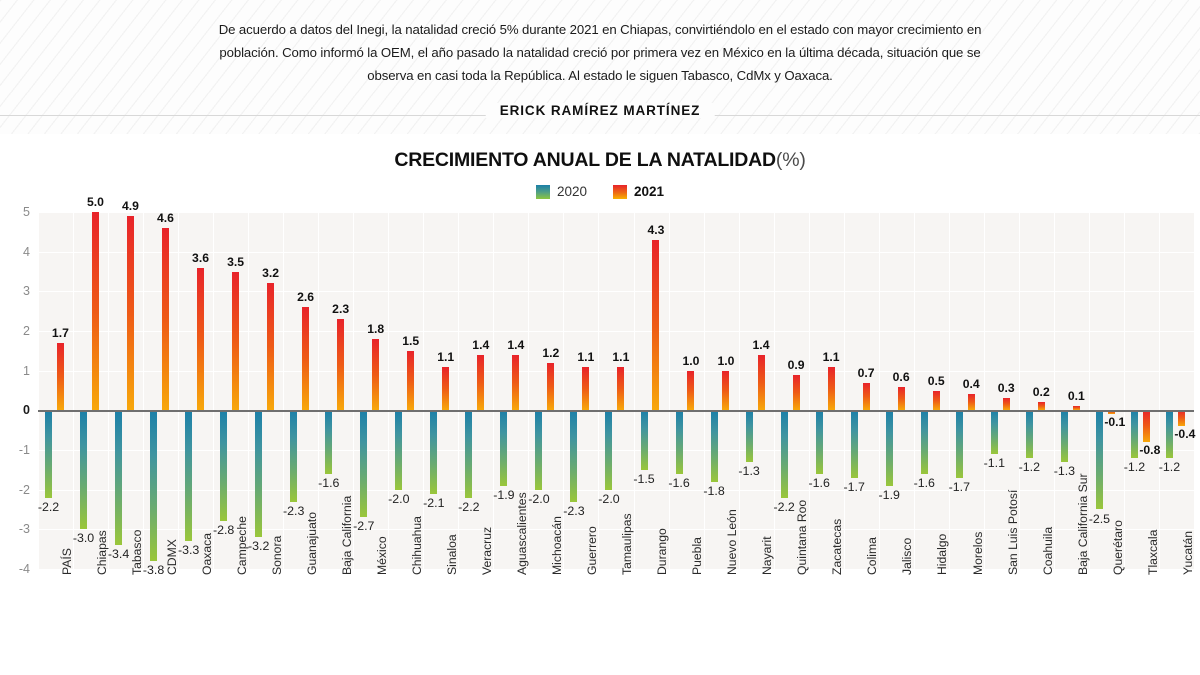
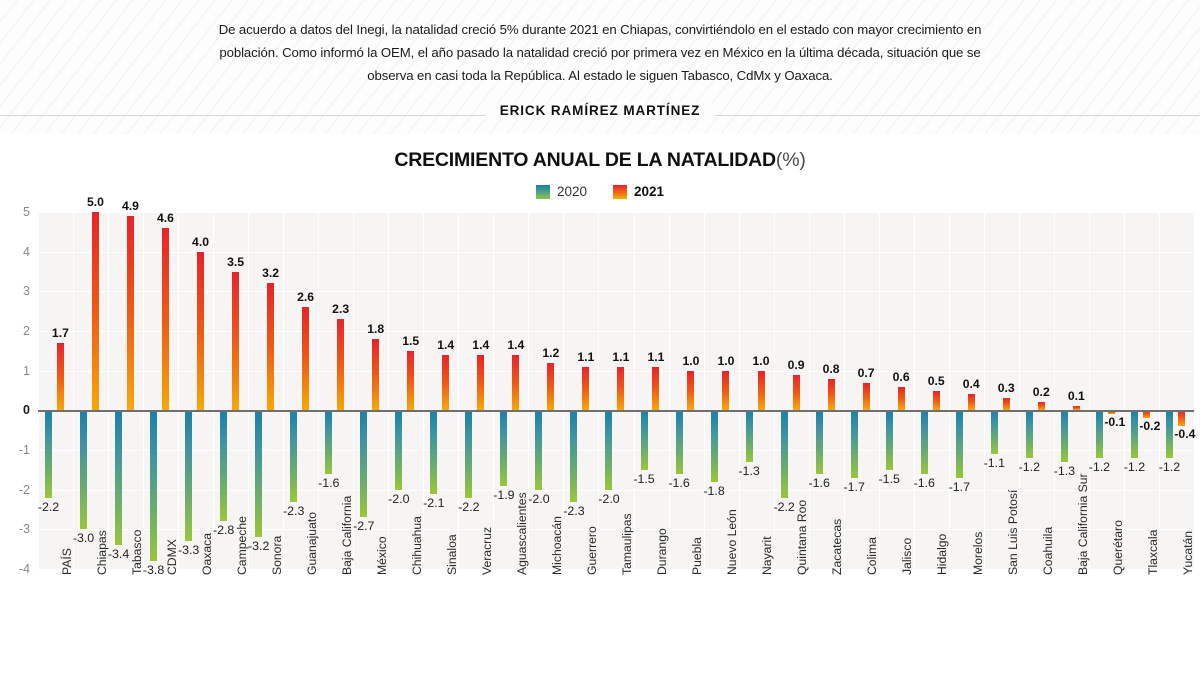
2021/Oaxaca: 3.6 -> 4.0
2021/Sinaloa: 1.1 -> 1.4
2021/Durango: 4.3 -> 1.1
2021/Nayarit: 1.4 -> 1.0
2021/Zacatecas: 1.1 -> 0.8
2020/Jalisco: -1.9 -> -1.5
2020/Querétaro: -2.5 -> -1.2
2021/Tlaxcala: -0.8 -> -0.2
